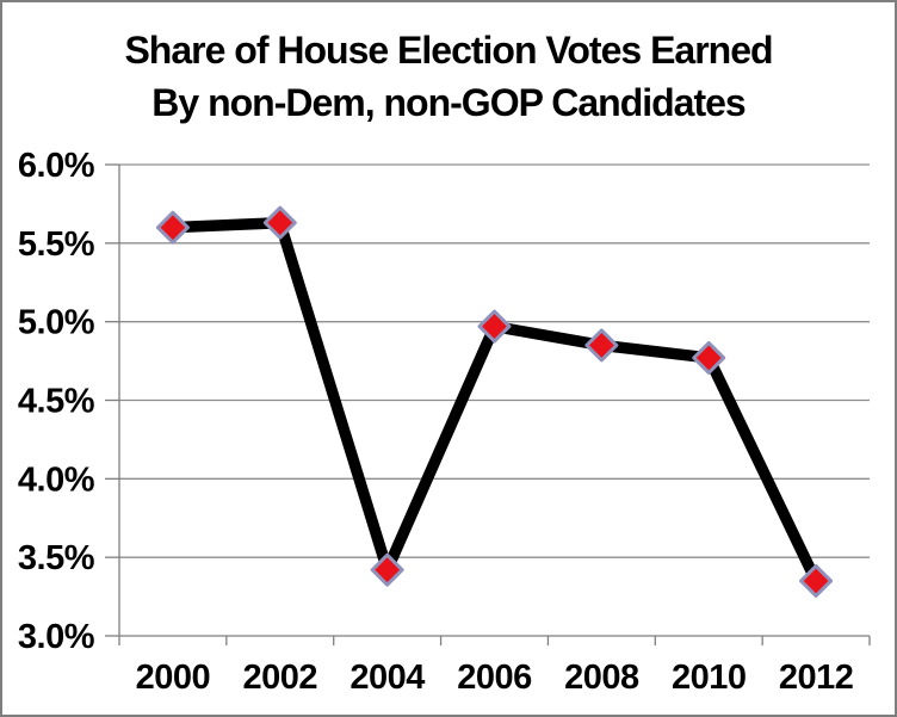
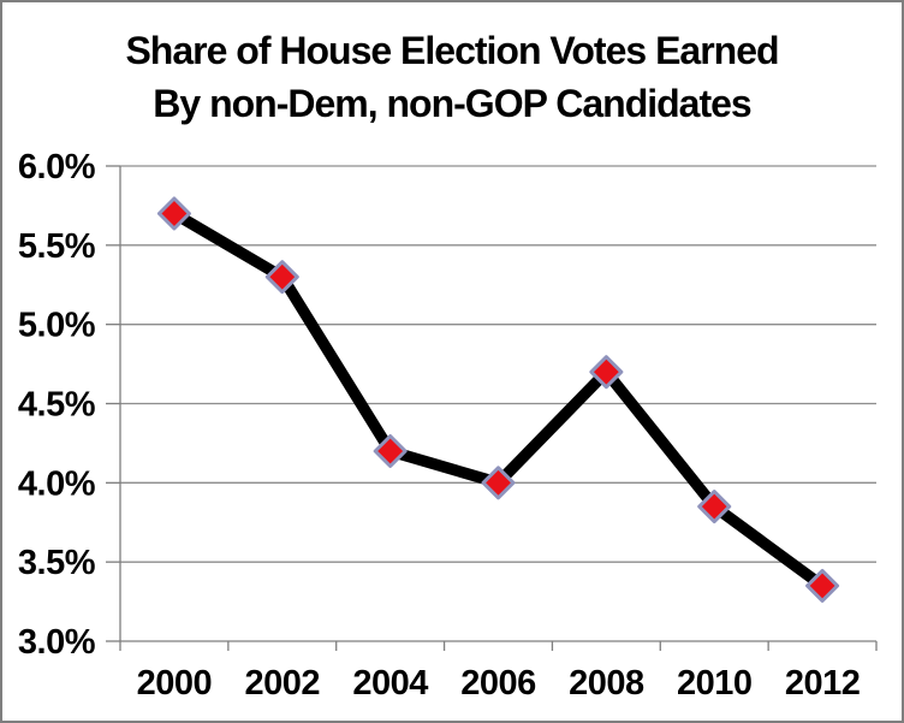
2000: 5.60% -> 5.70%
2002: 5.63% -> 5.30%
2004: 3.42% -> 4.20%
2006: 4.97% -> 4.00%
2008: 4.85% -> 4.70%
2010: 4.77% -> 3.85%
